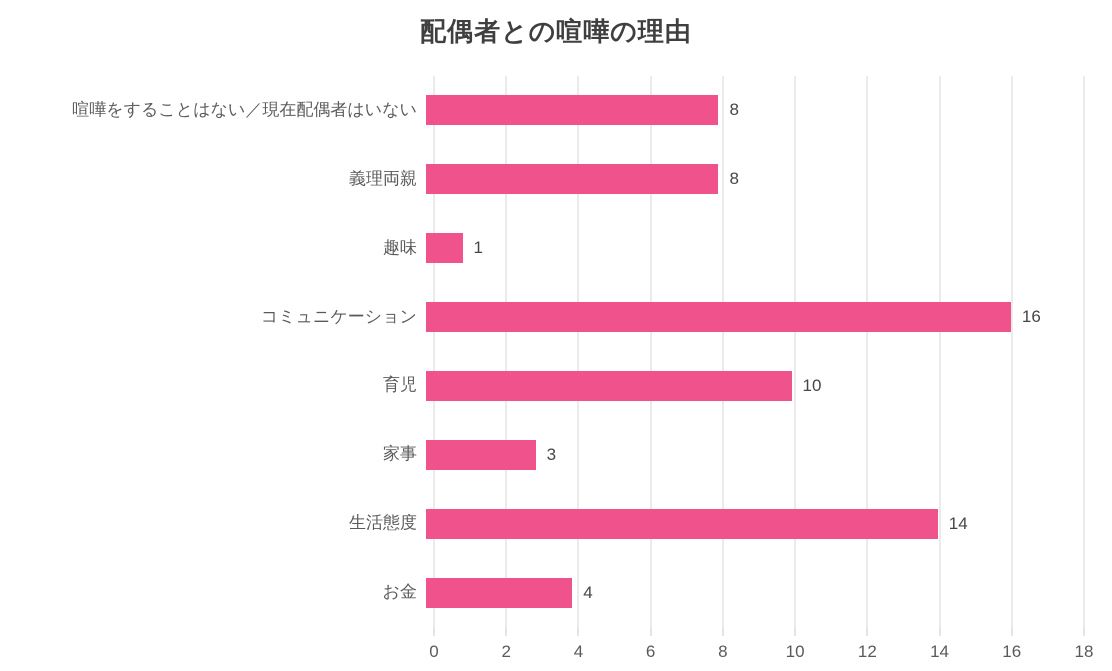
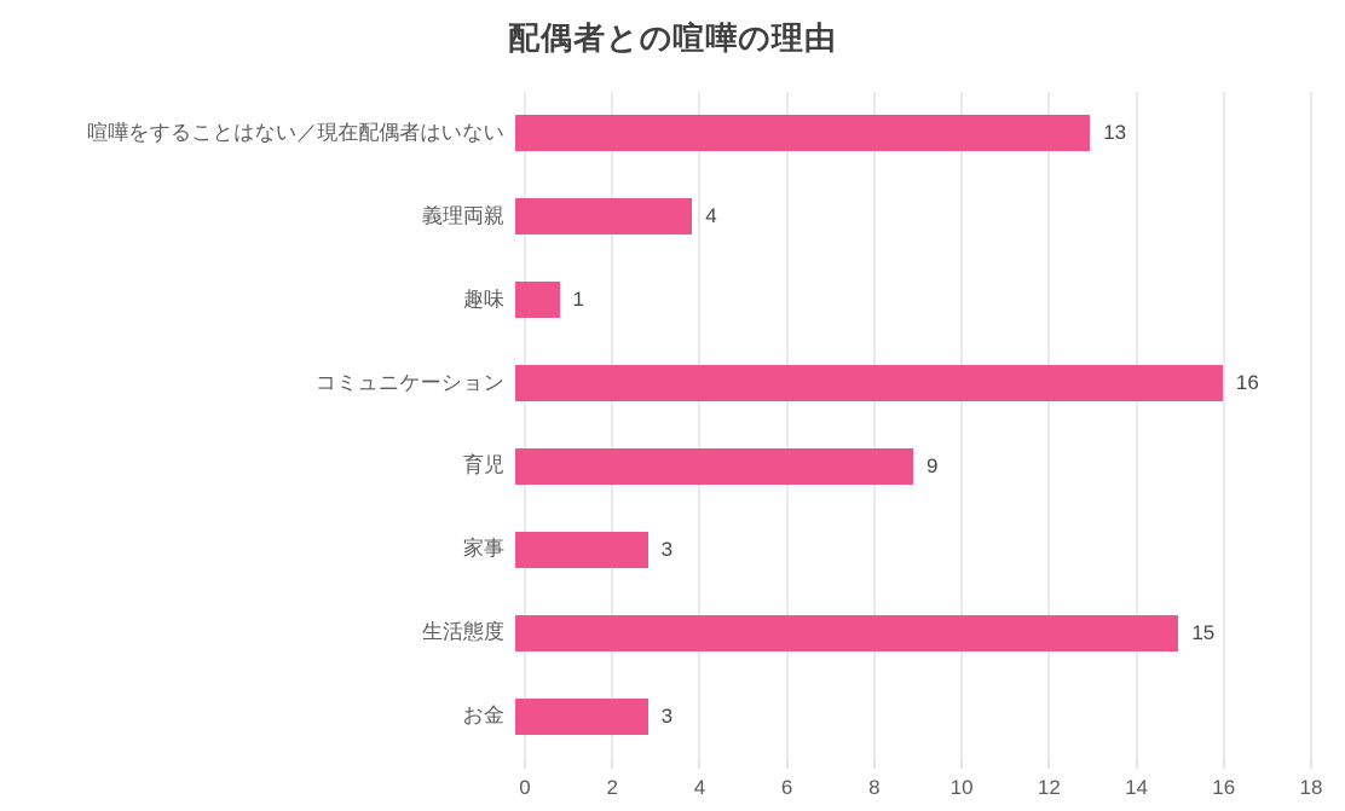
喧嘩をすることはない／現在配偶者はいない: 8 -> 13
義理両親: 8 -> 4
育児: 10 -> 9
生活態度: 14 -> 15
お金: 4 -> 3
